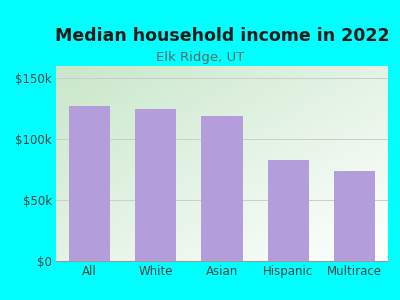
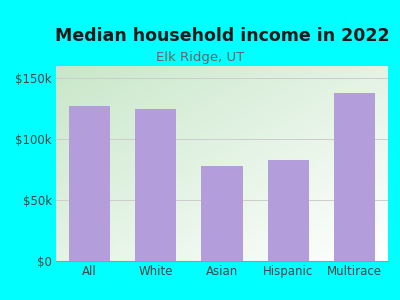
Asian: $119k -> $78k
Multirace: $74k -> $138k
